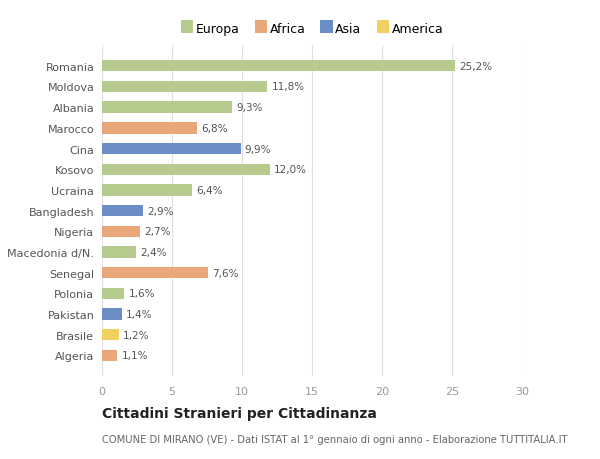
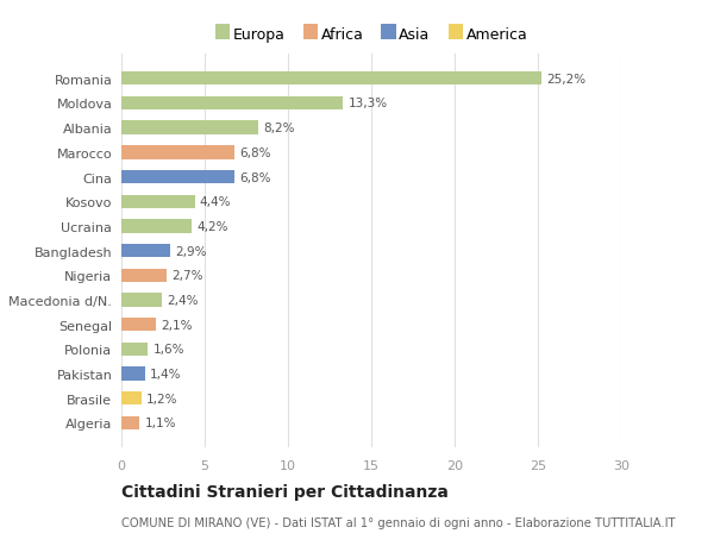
Moldova: 11,8% -> 13,3%
Albania: 9,3% -> 8,2%
Cina: 9,9% -> 6,8%
Kosovo: 12,0% -> 4,4%
Ucraina: 6,4% -> 4,2%
Senegal: 7,6% -> 2,1%
